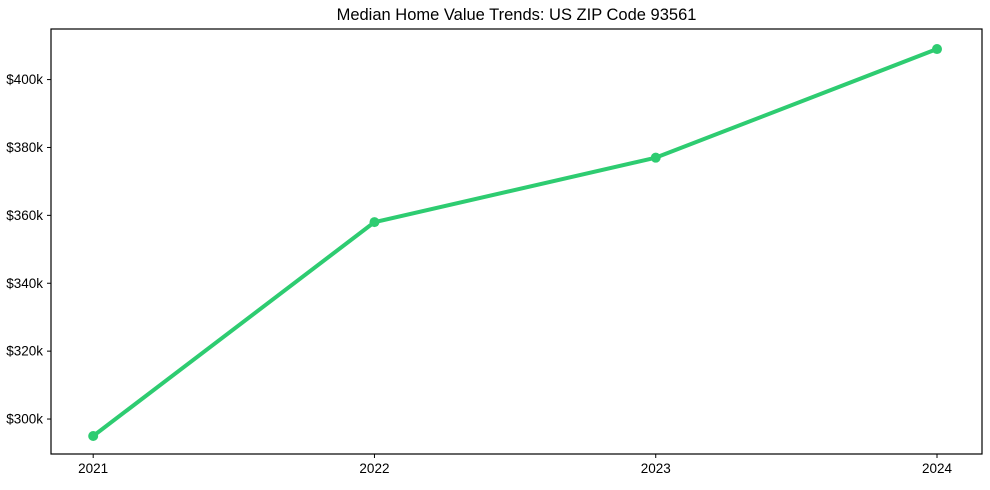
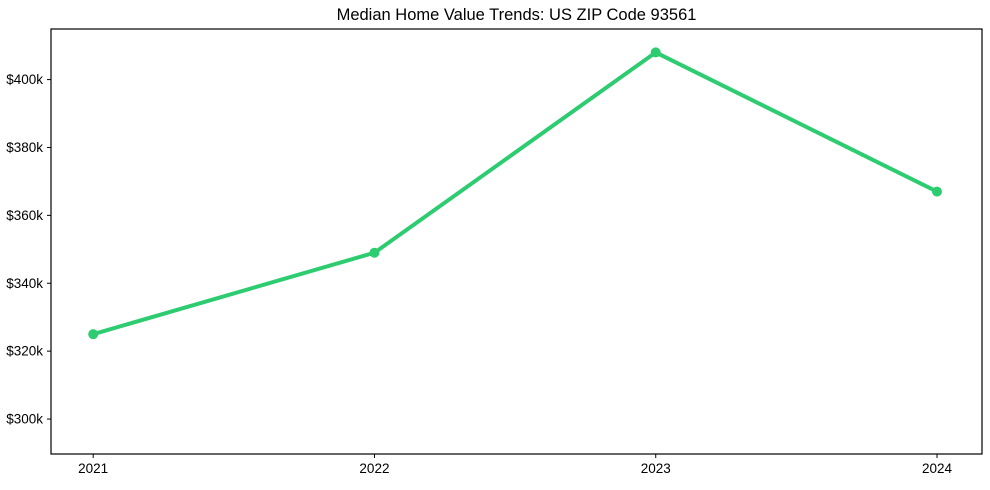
2021: $295k -> $325k
2022: $358k -> $349k
2023: $377k -> $408k
2024: $409k -> $367k
